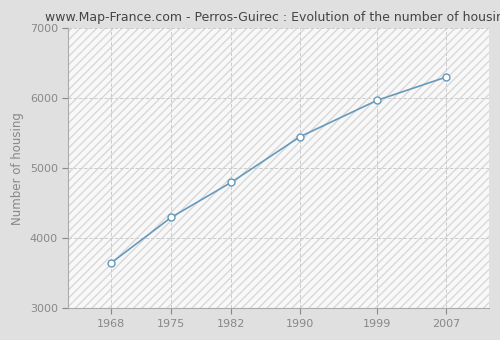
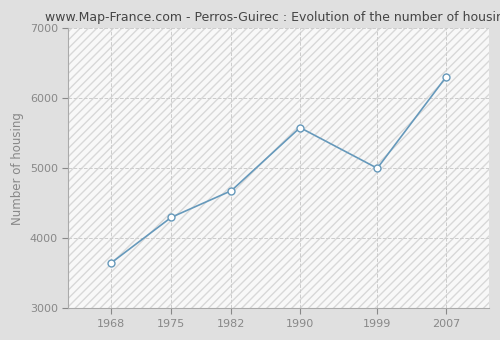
1982: 4800 -> 4680
1990: 5450 -> 5580
1999: 5970 -> 5000
